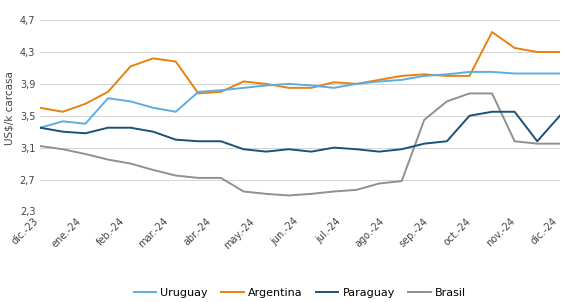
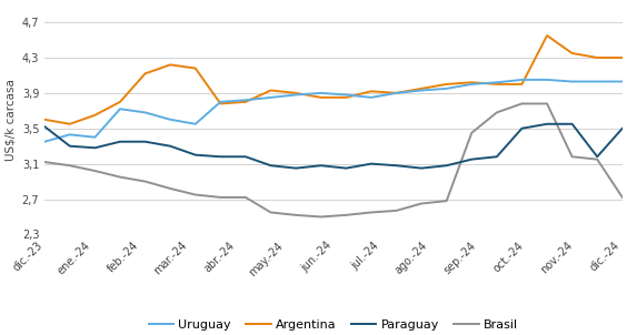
Paraguay/dic.-23: 3,35 -> 3,52
Brasil/dic.-24: 3,15 -> 2,72
